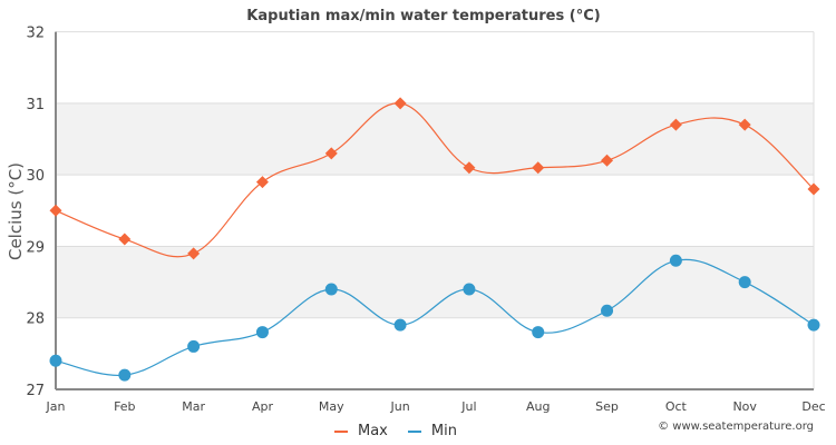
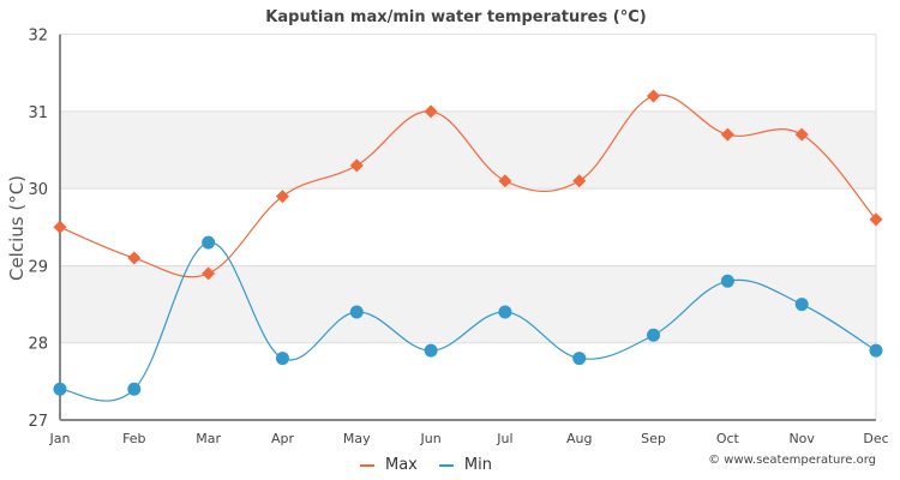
Min/Feb: 27.2 -> 27.4
Min/Mar: 27.6 -> 29.3
Max/Sep: 30.2 -> 31.2
Max/Dec: 29.8 -> 29.6
